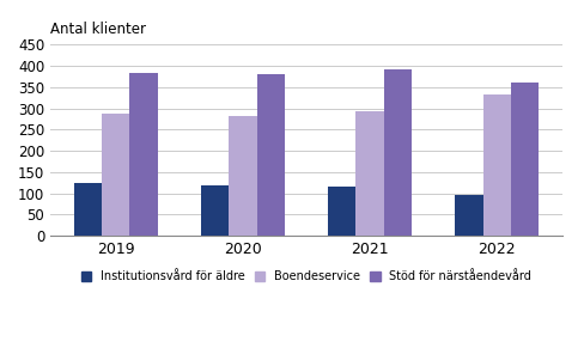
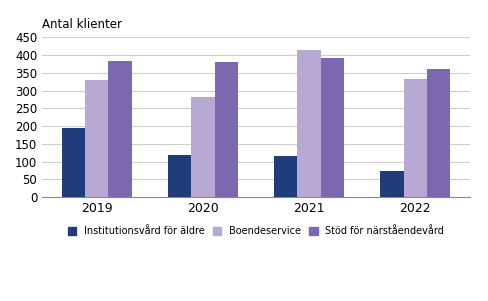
Institutionsvård för äldre/2019: 125 -> 195
Boendeservice/2019: 288 -> 330
Boendeservice/2021: 292 -> 415
Institutionsvård för äldre/2022: 97 -> 75
